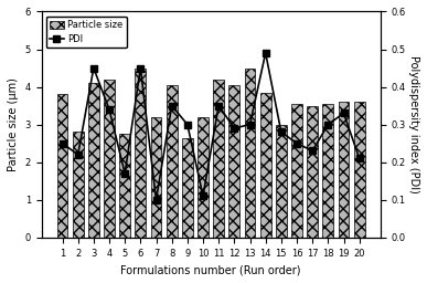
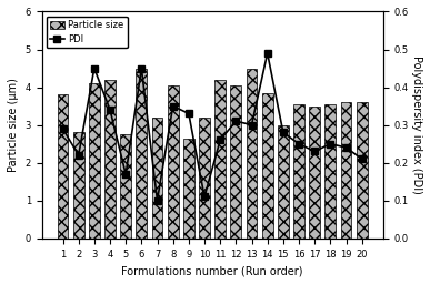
PDI/1: 0.25 -> 0.29
PDI/9: 0.30 -> 0.33
PDI/11: 0.35 -> 0.26
PDI/12: 0.29 -> 0.31
PDI/18: 0.30 -> 0.25
PDI/19: 0.33 -> 0.24
